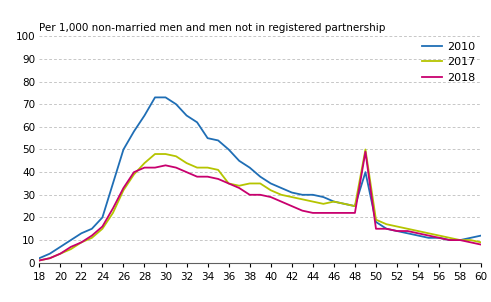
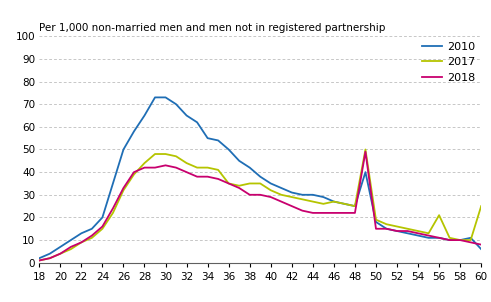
2017/56: 12 -> 21
2010/60: 12 -> 6
2017/60: 9 -> 25
